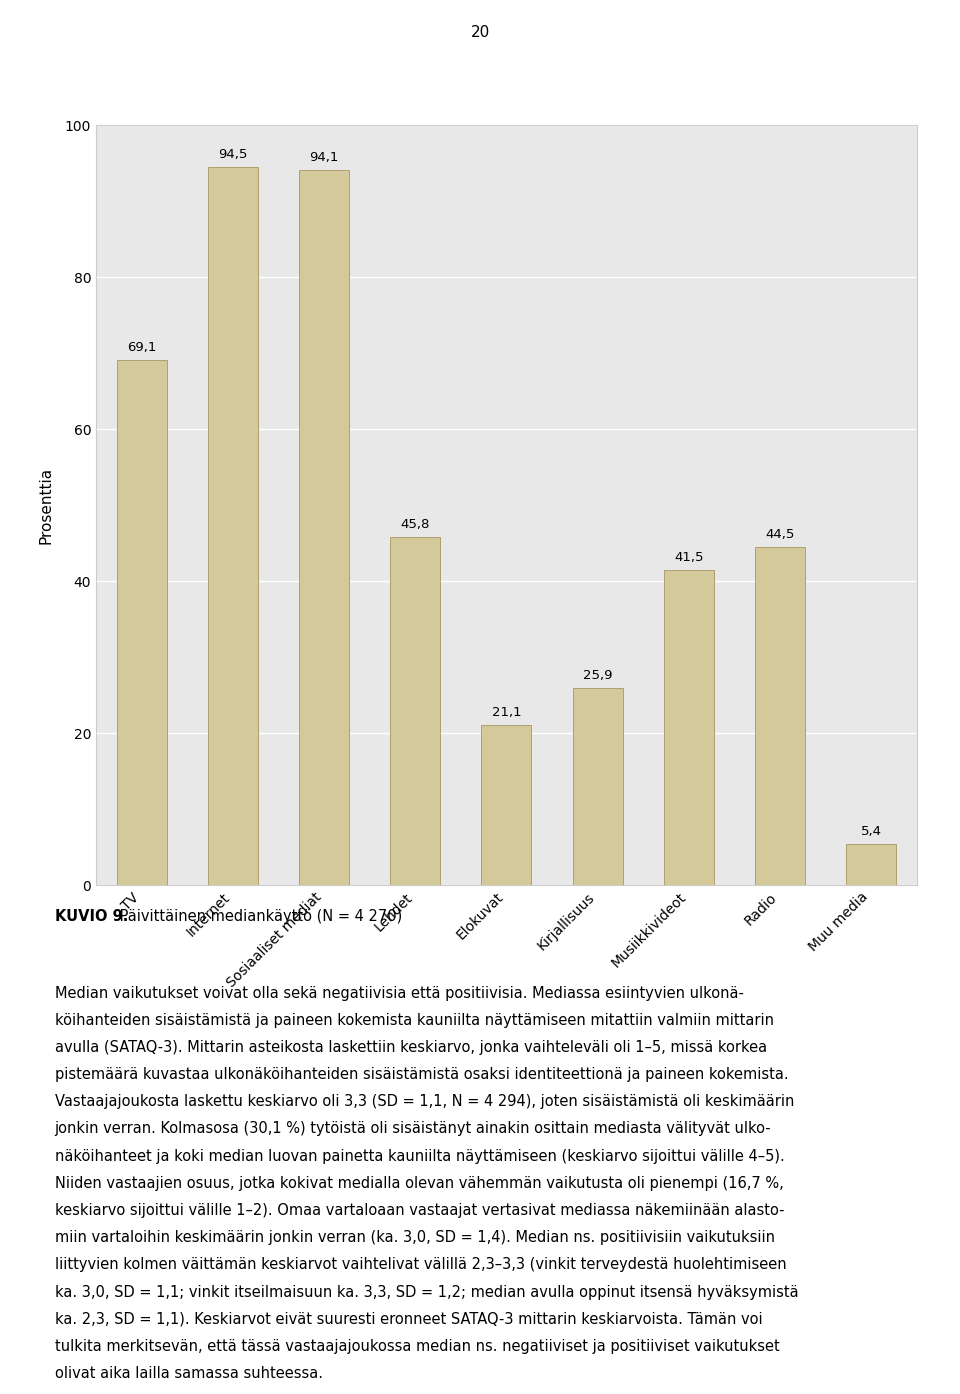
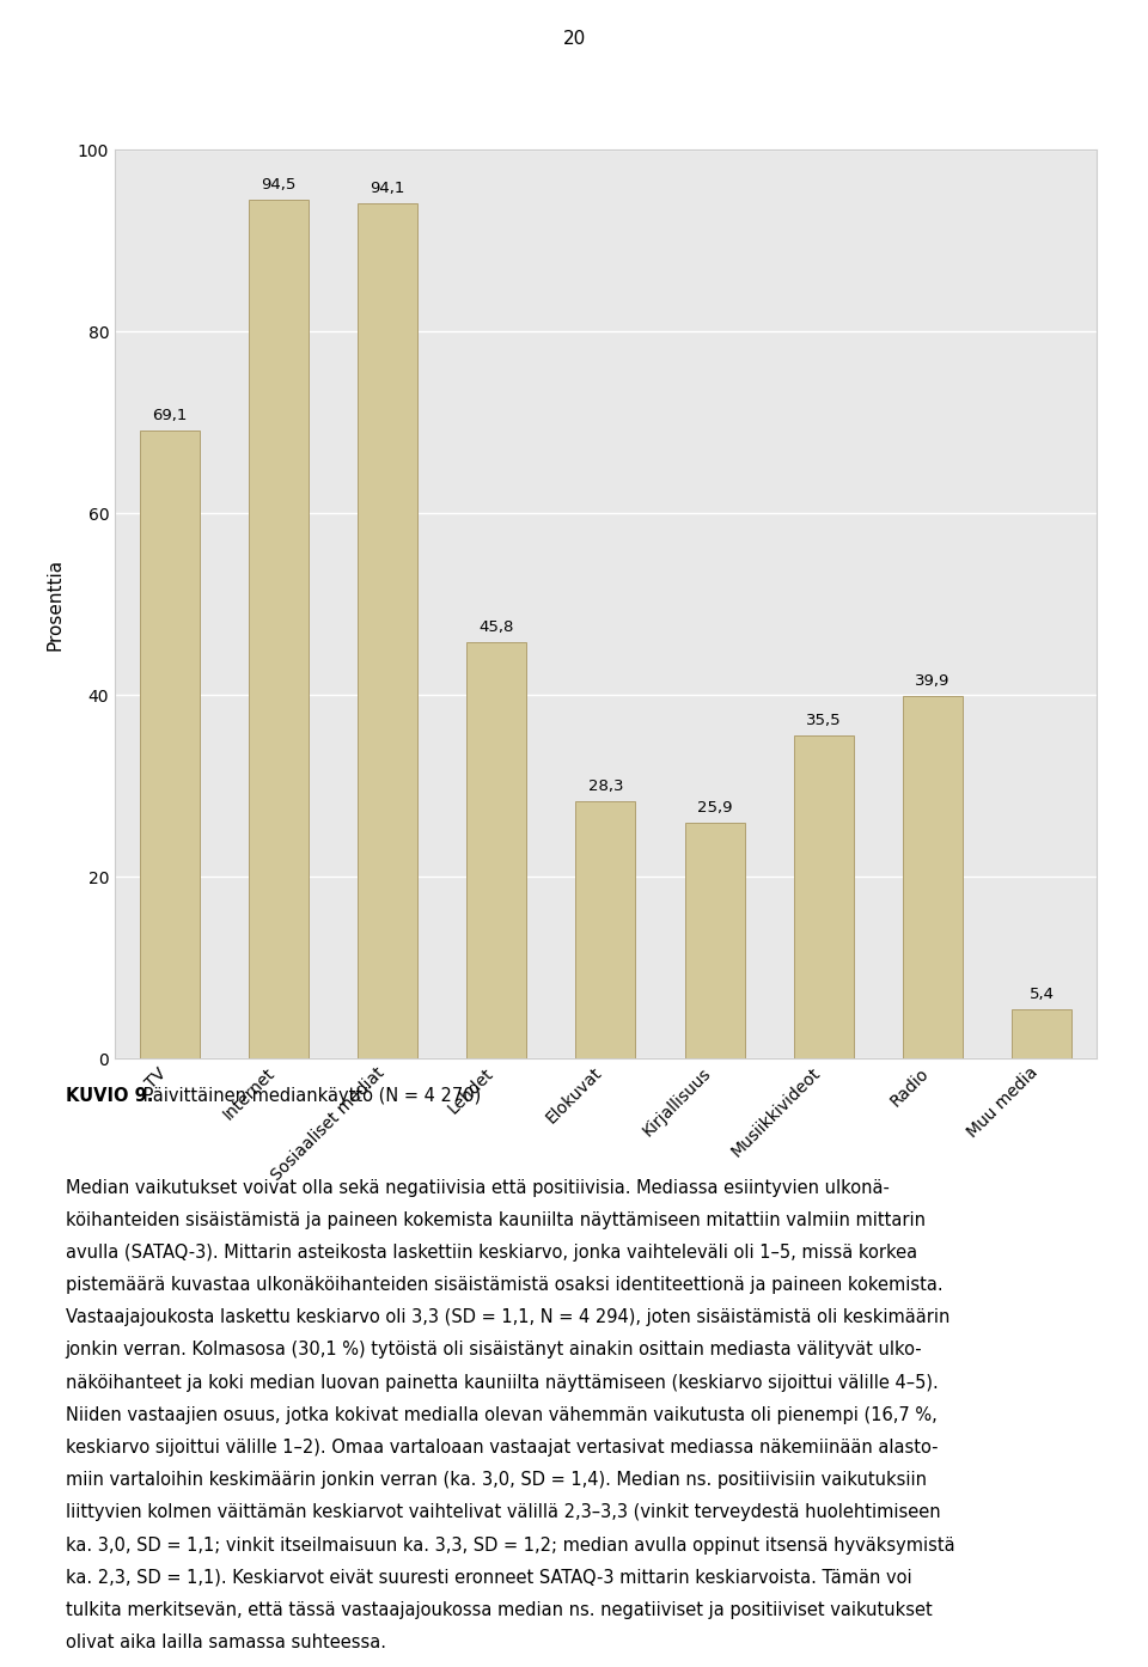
Elokuvat: 21,1 -> 28,3
Musiikkivideot: 41,5 -> 35,5
Radio: 44,5 -> 39,9
